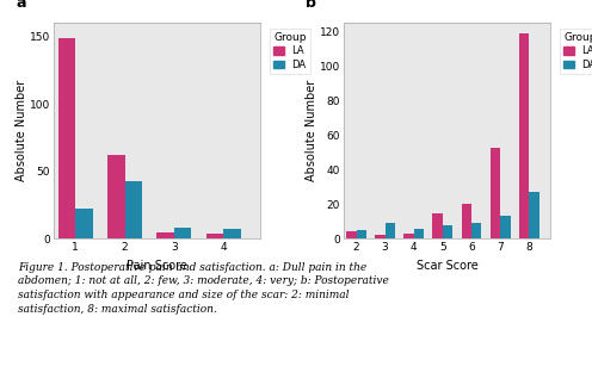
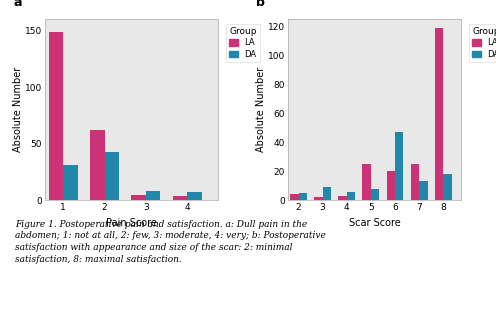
DA/1: 22 -> 31
LA/5: 15 -> 25
DA/6: 9 -> 47
LA/7: 53 -> 25
DA/8: 27 -> 18
